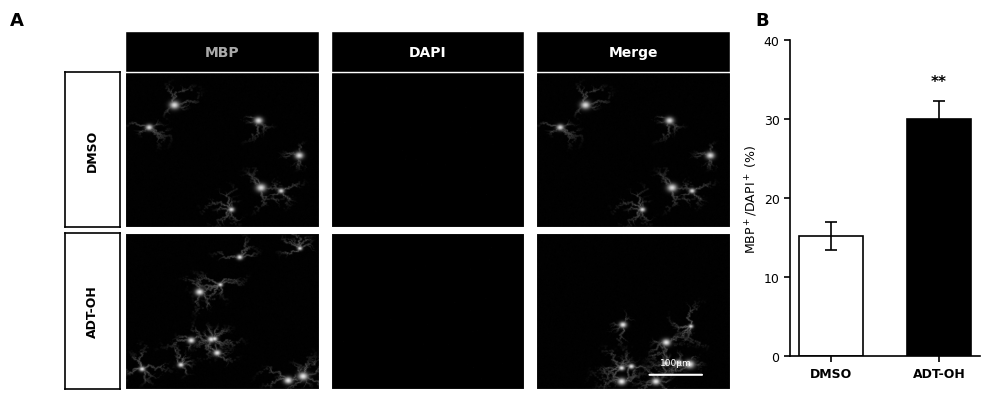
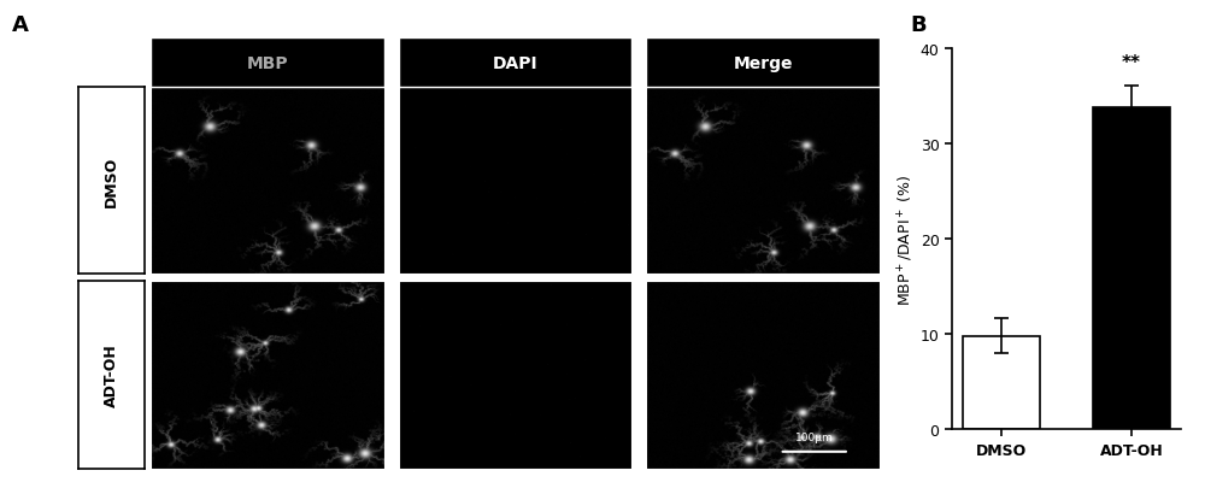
DMSO: 15.2 -> 9.8
ADT-OH: 30.0 -> 33.8
